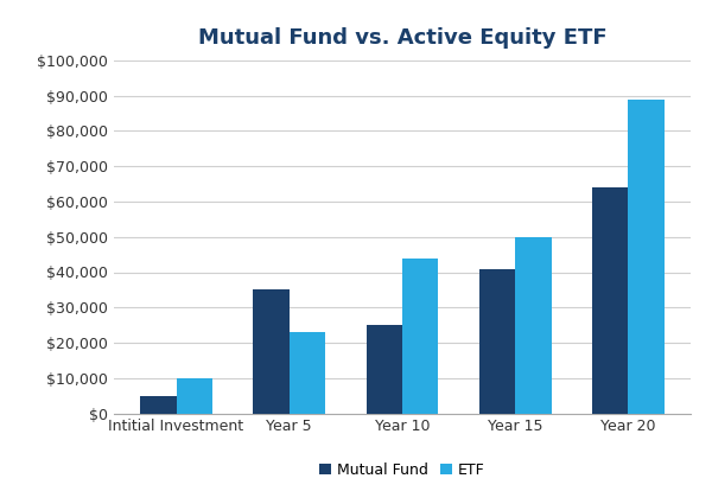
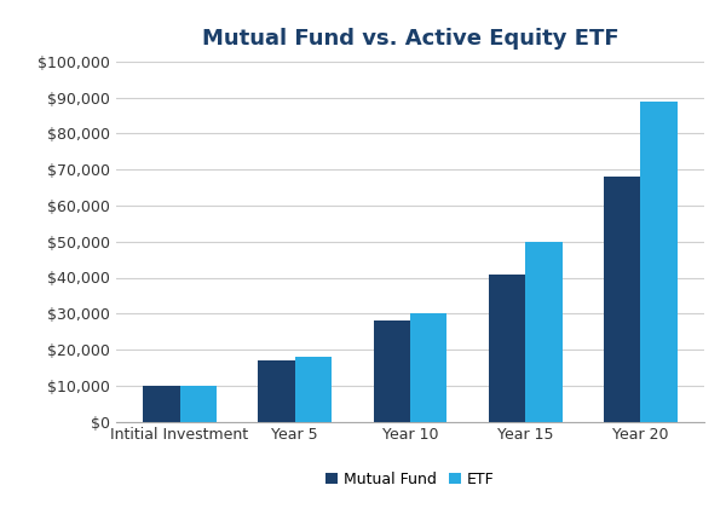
Mutual Fund/Intitial Investment: $5,000 -> $10,000
Mutual Fund/Year 5: $35,000 -> $17,000
ETF/Year 5: $23,000 -> $18,000
Mutual Fund/Year 10: $25,000 -> $28,000
ETF/Year 10: $44,000 -> $30,000
Mutual Fund/Year 20: $64,000 -> $68,000
